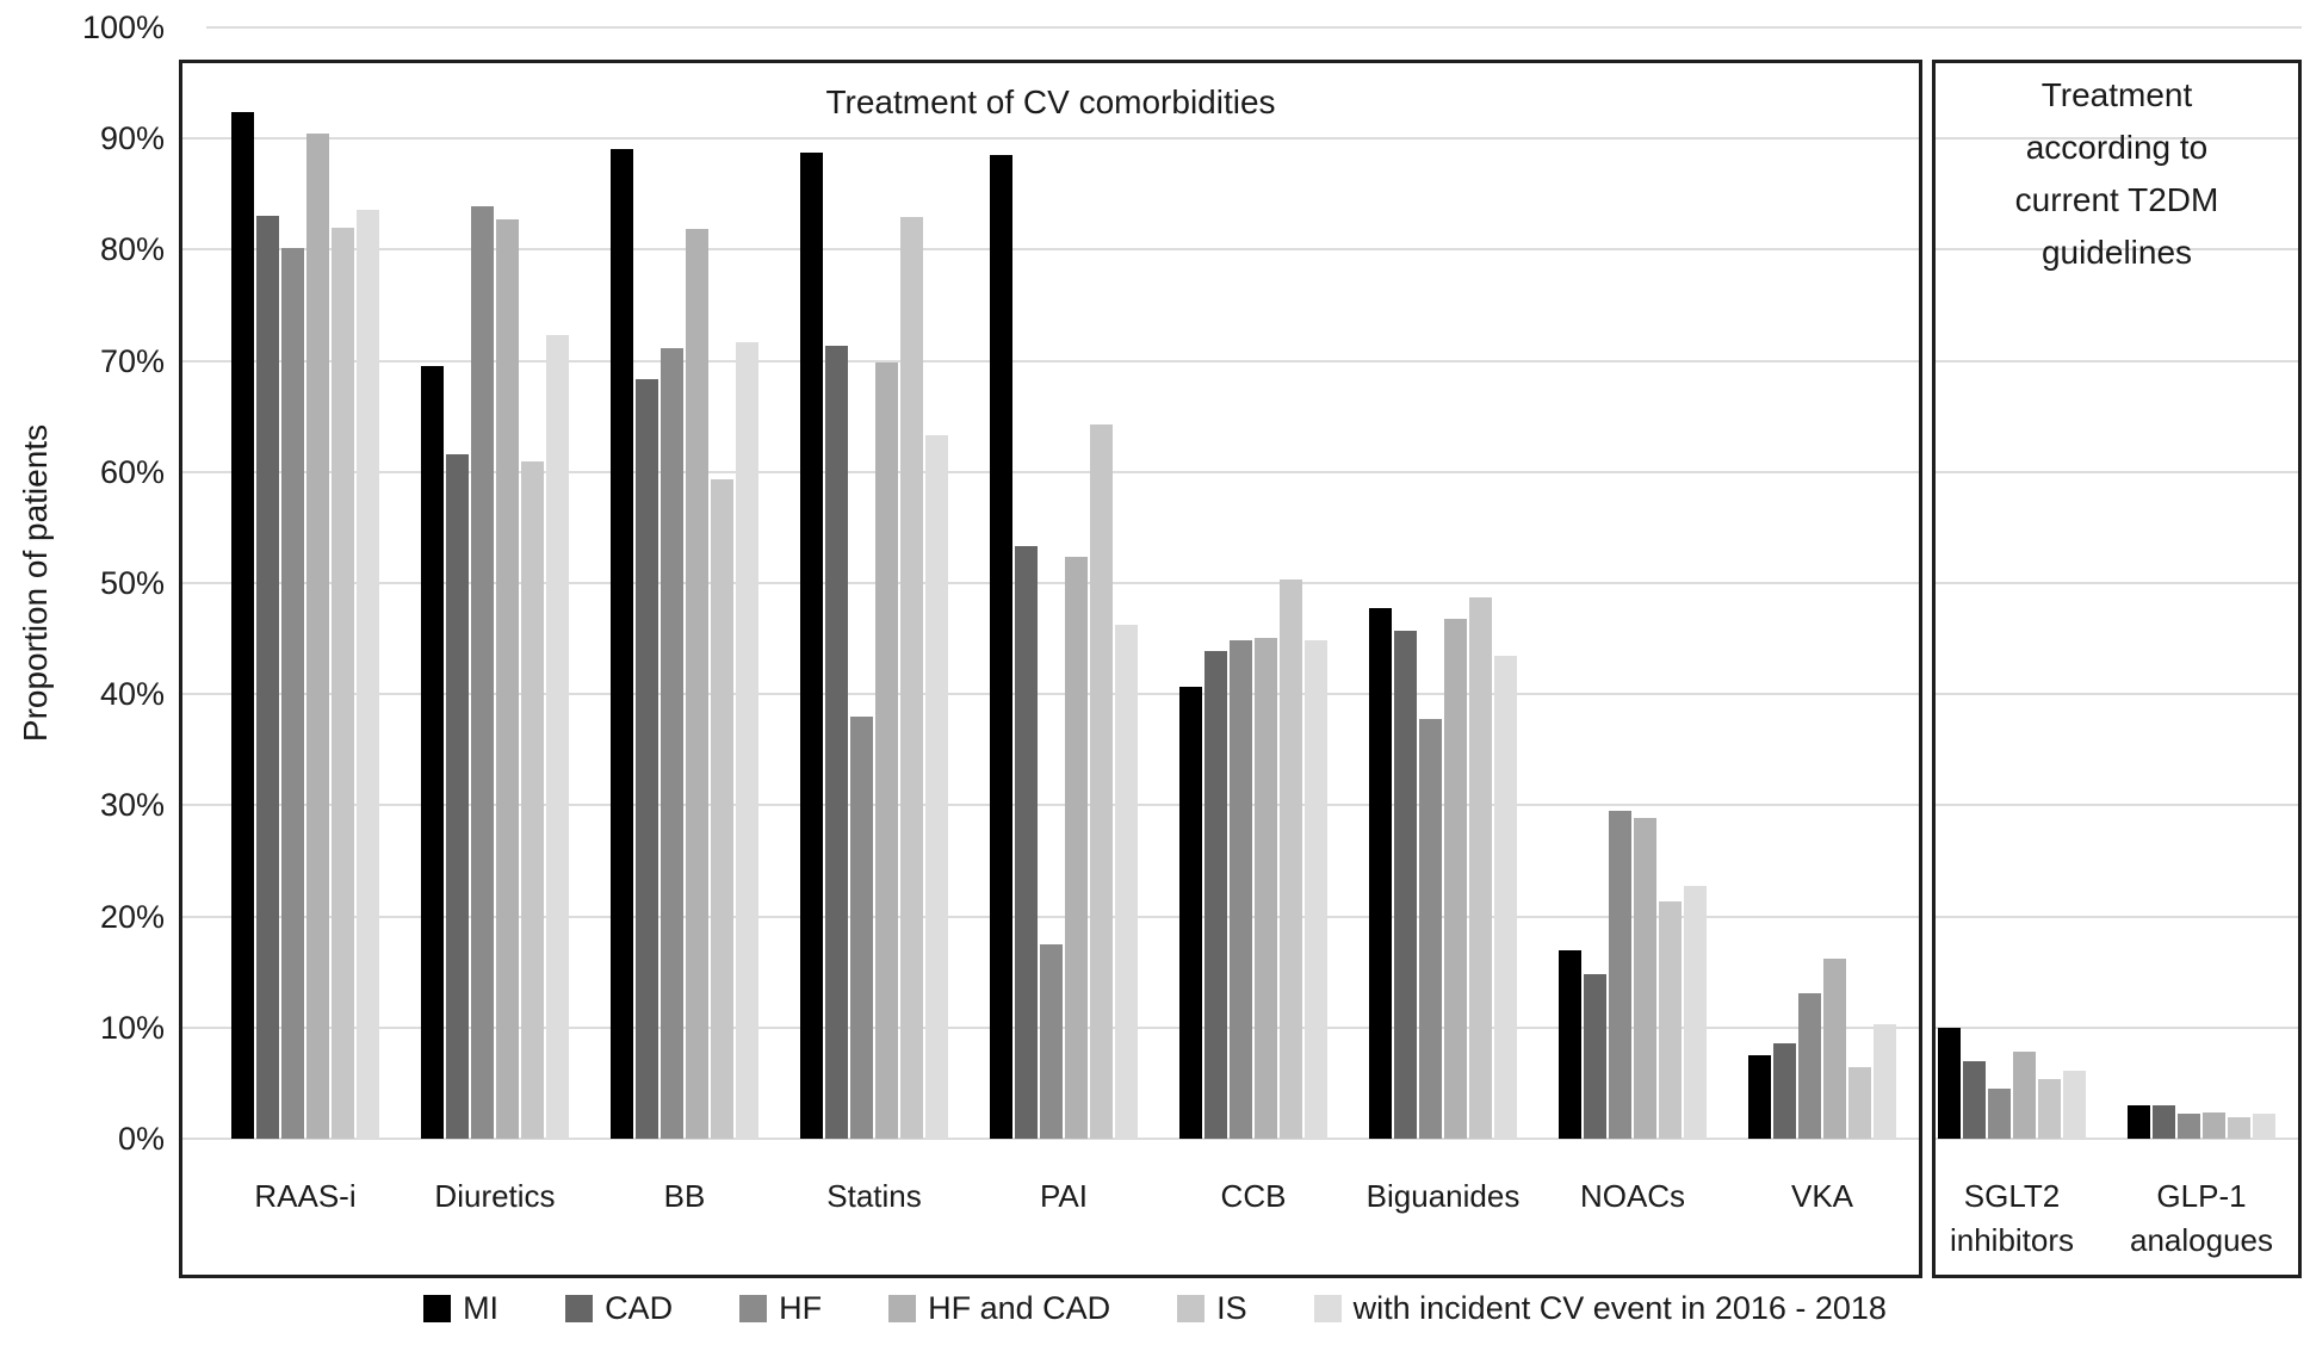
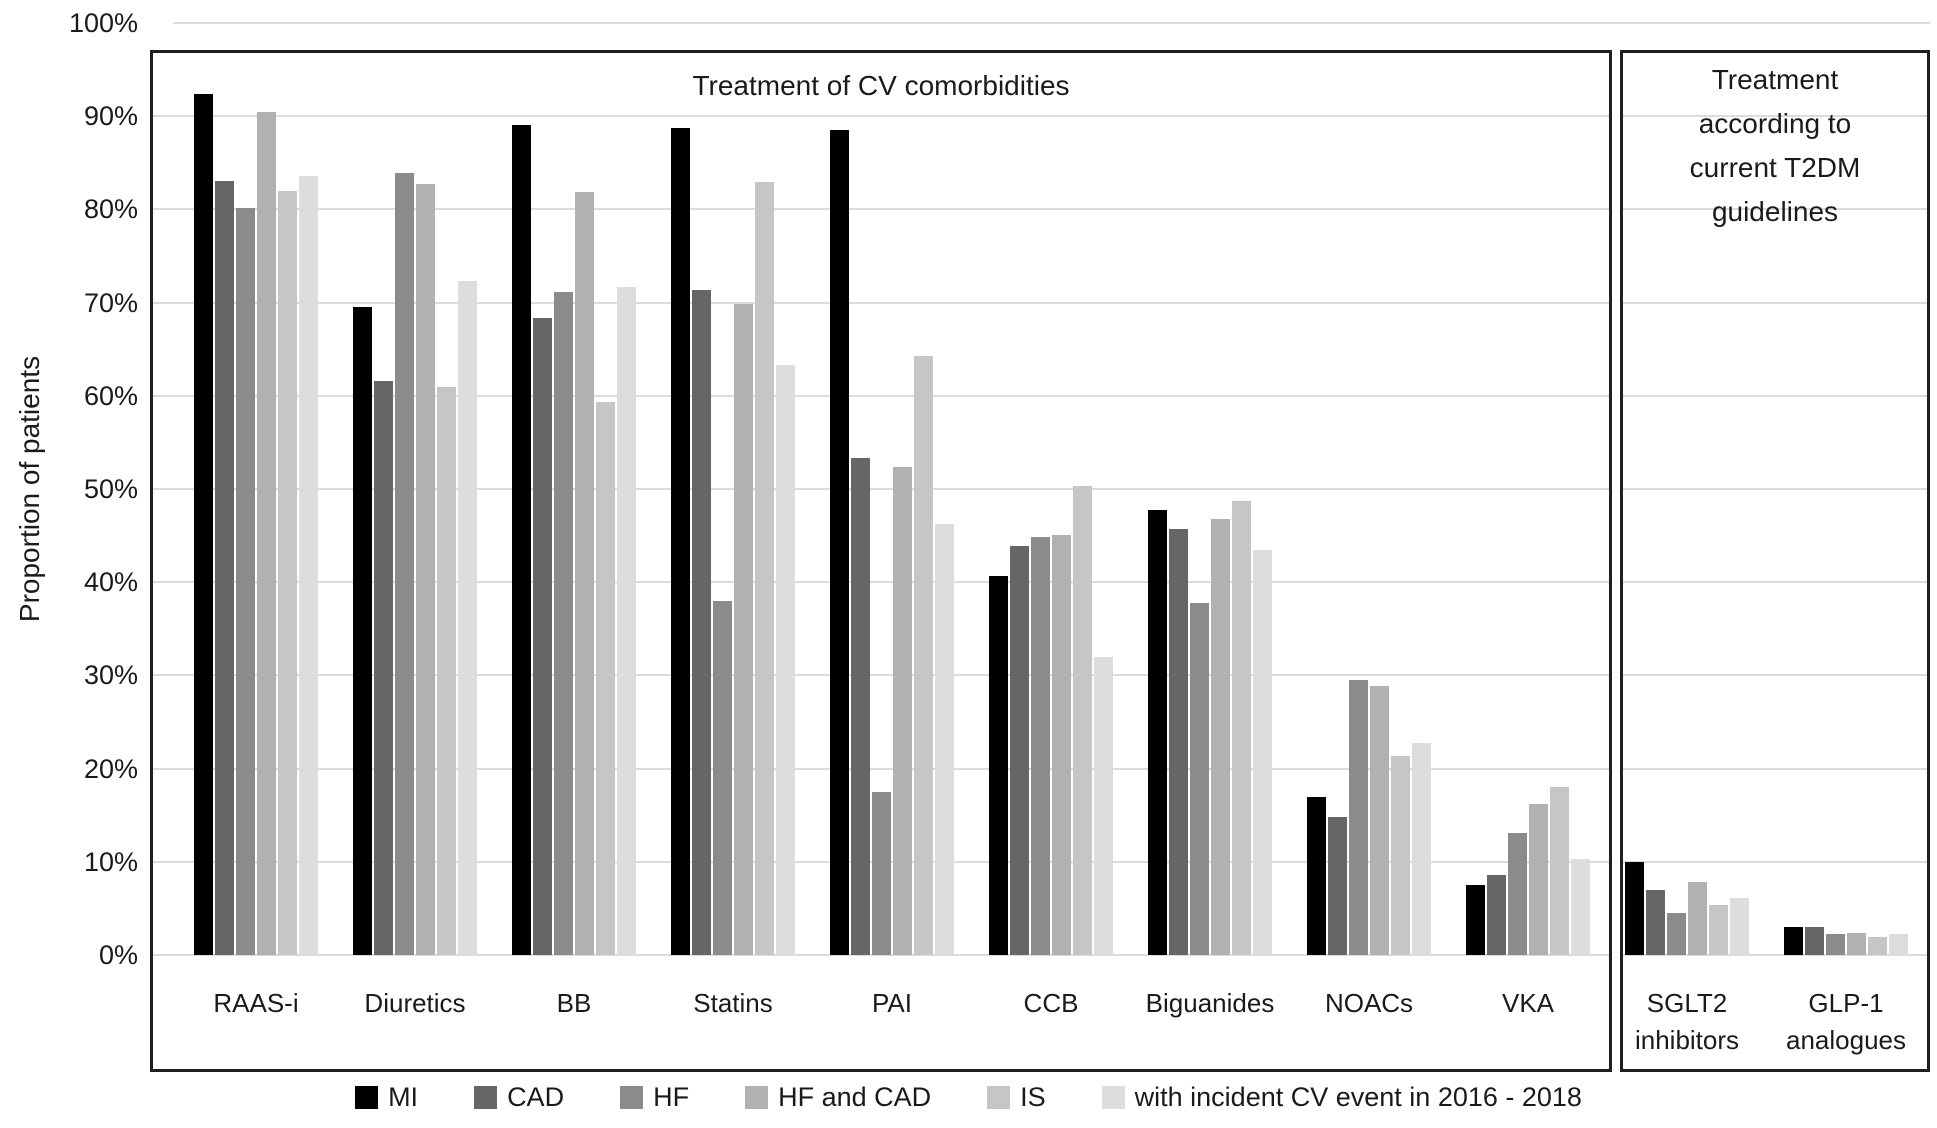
with incident CV event in 2016 - 2018/CCB: 45% -> 32%
IS/VKA: 6% -> 18%
